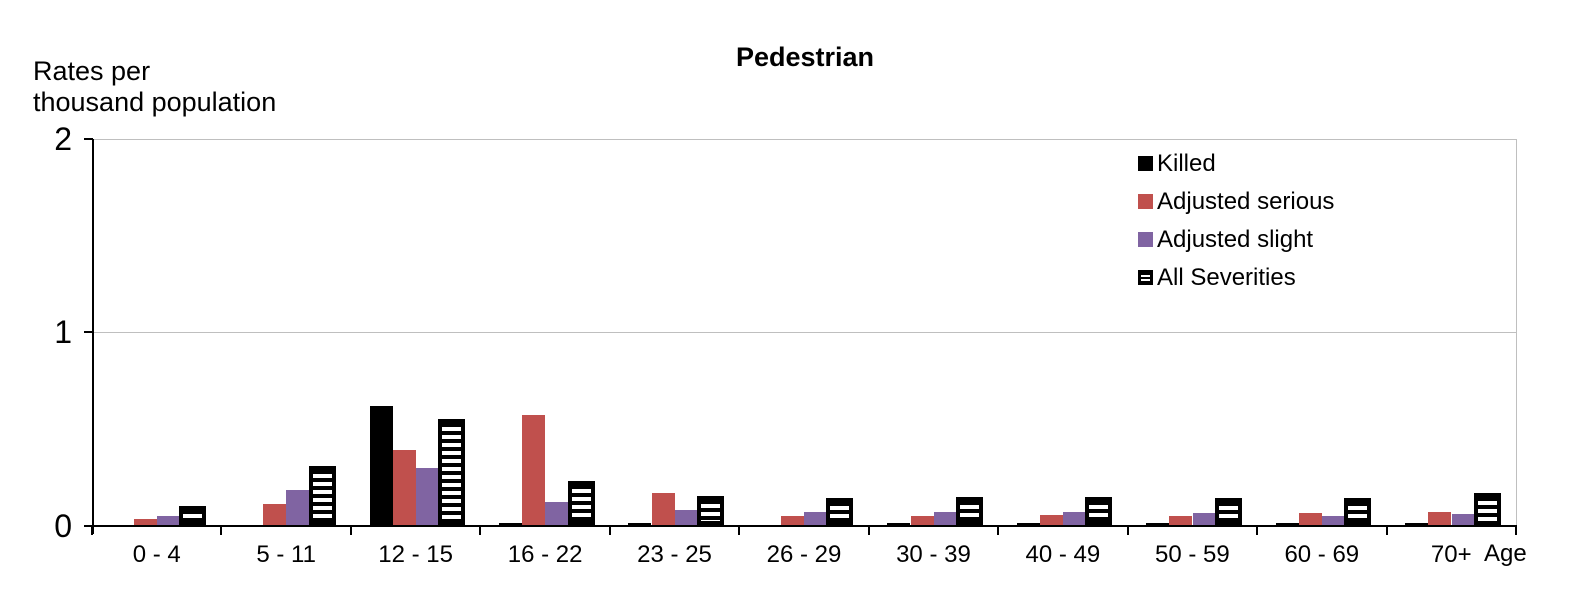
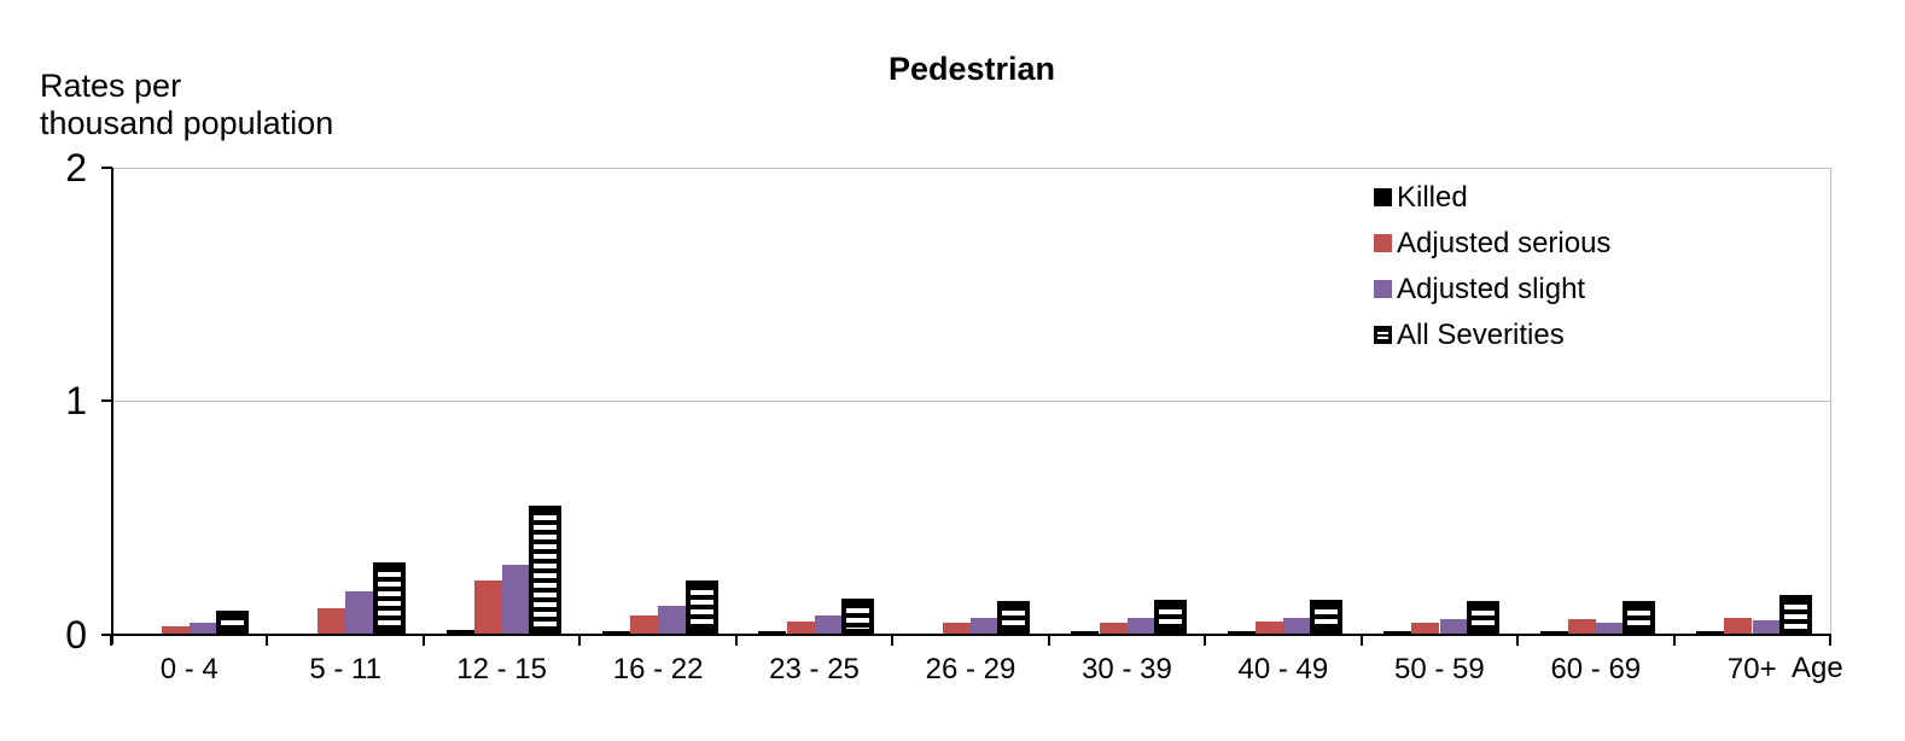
Killed/12 - 15: 0.62 -> 0.02
Adjusted serious/12 - 15: 0.39 -> 0.23
Adjusted serious/16 - 22: 0.57 -> 0.08
Adjusted serious/23 - 25: 0.17 -> 0.06
